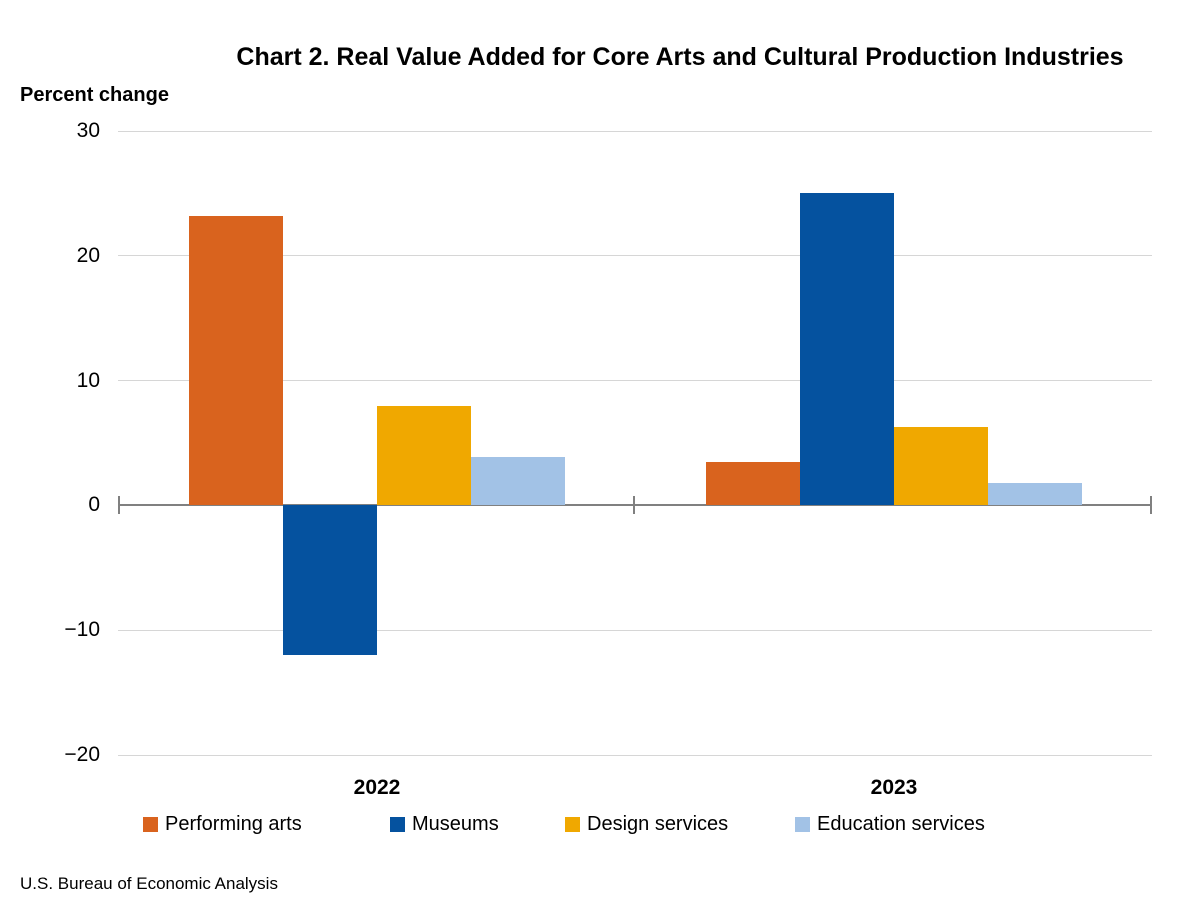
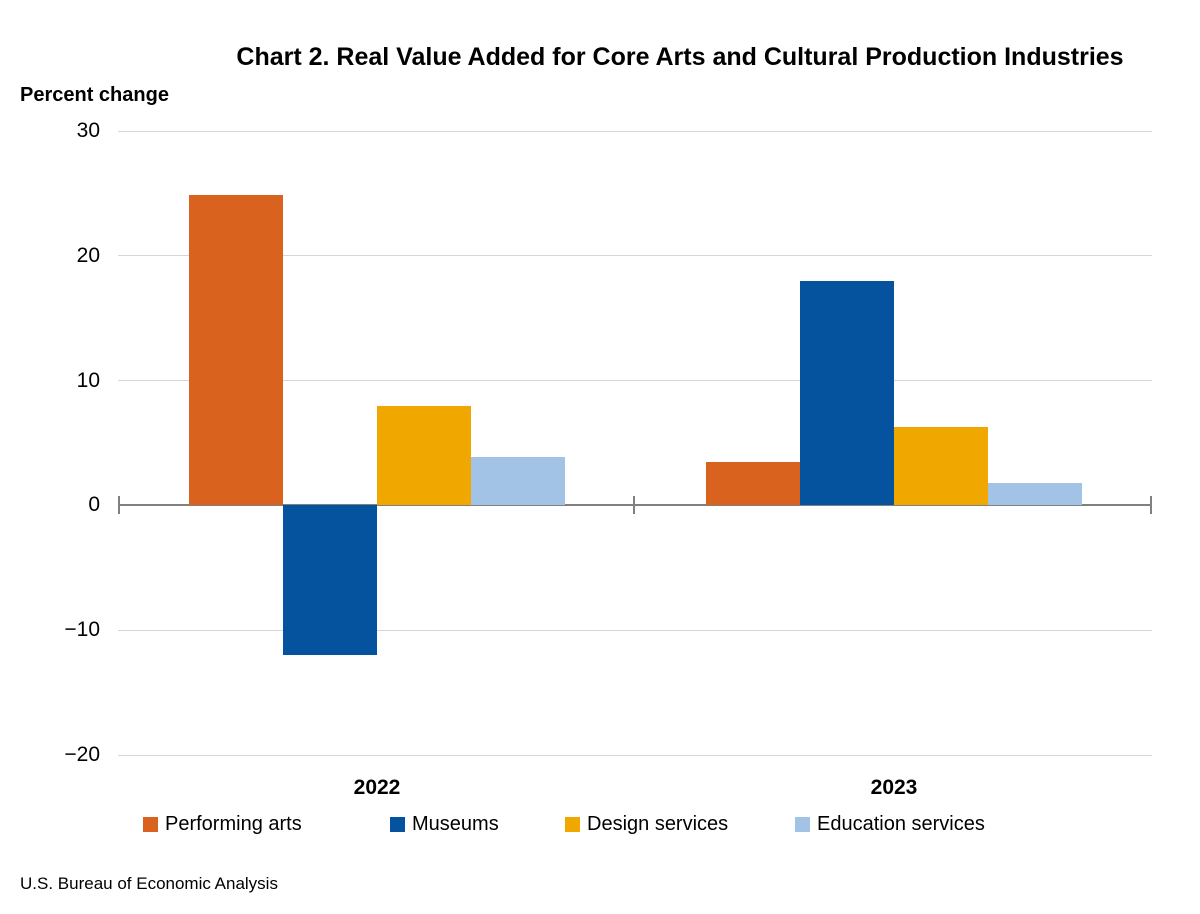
Performing arts/2022: 23.2 -> 24.9
Museums/2023: 25 -> 18
